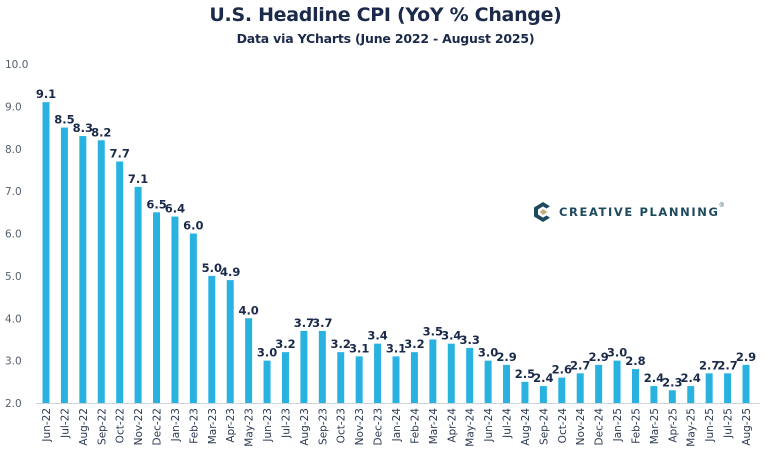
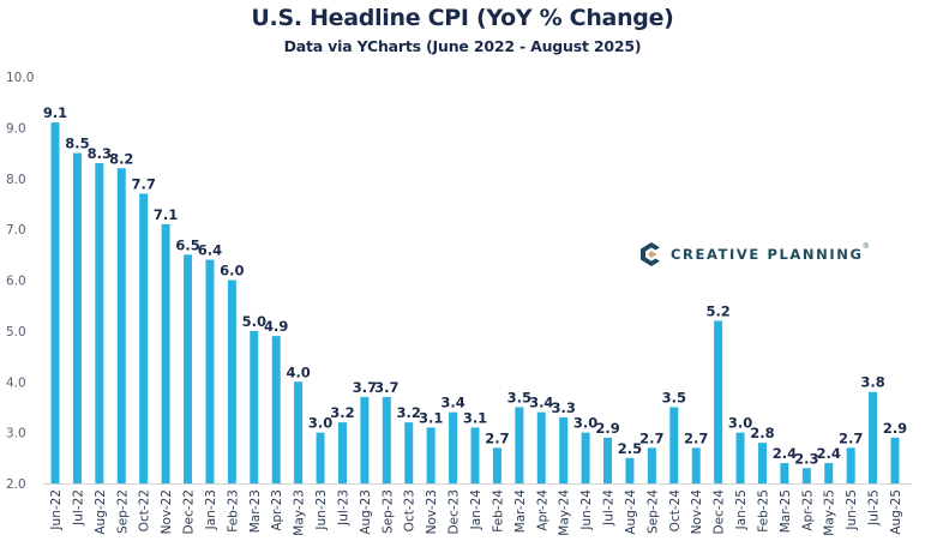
Feb-24: 3.2 -> 2.7
Sep-24: 2.4 -> 2.7
Oct-24: 2.6 -> 3.5
Dec-24: 2.9 -> 5.2
Jul-25: 2.7 -> 3.8
